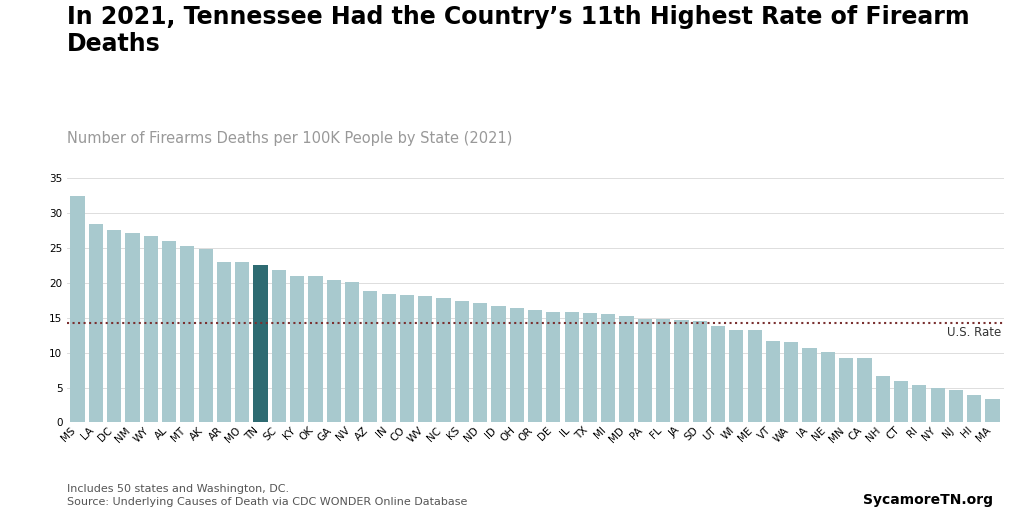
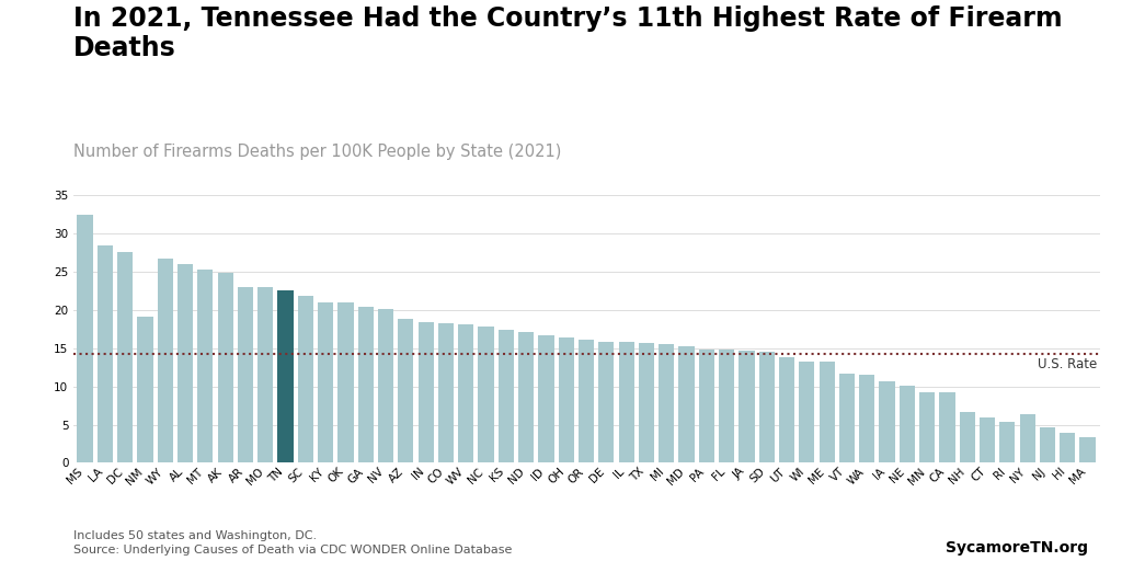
NM: 27.2 -> 19.2
NY: 4.9 -> 6.4
